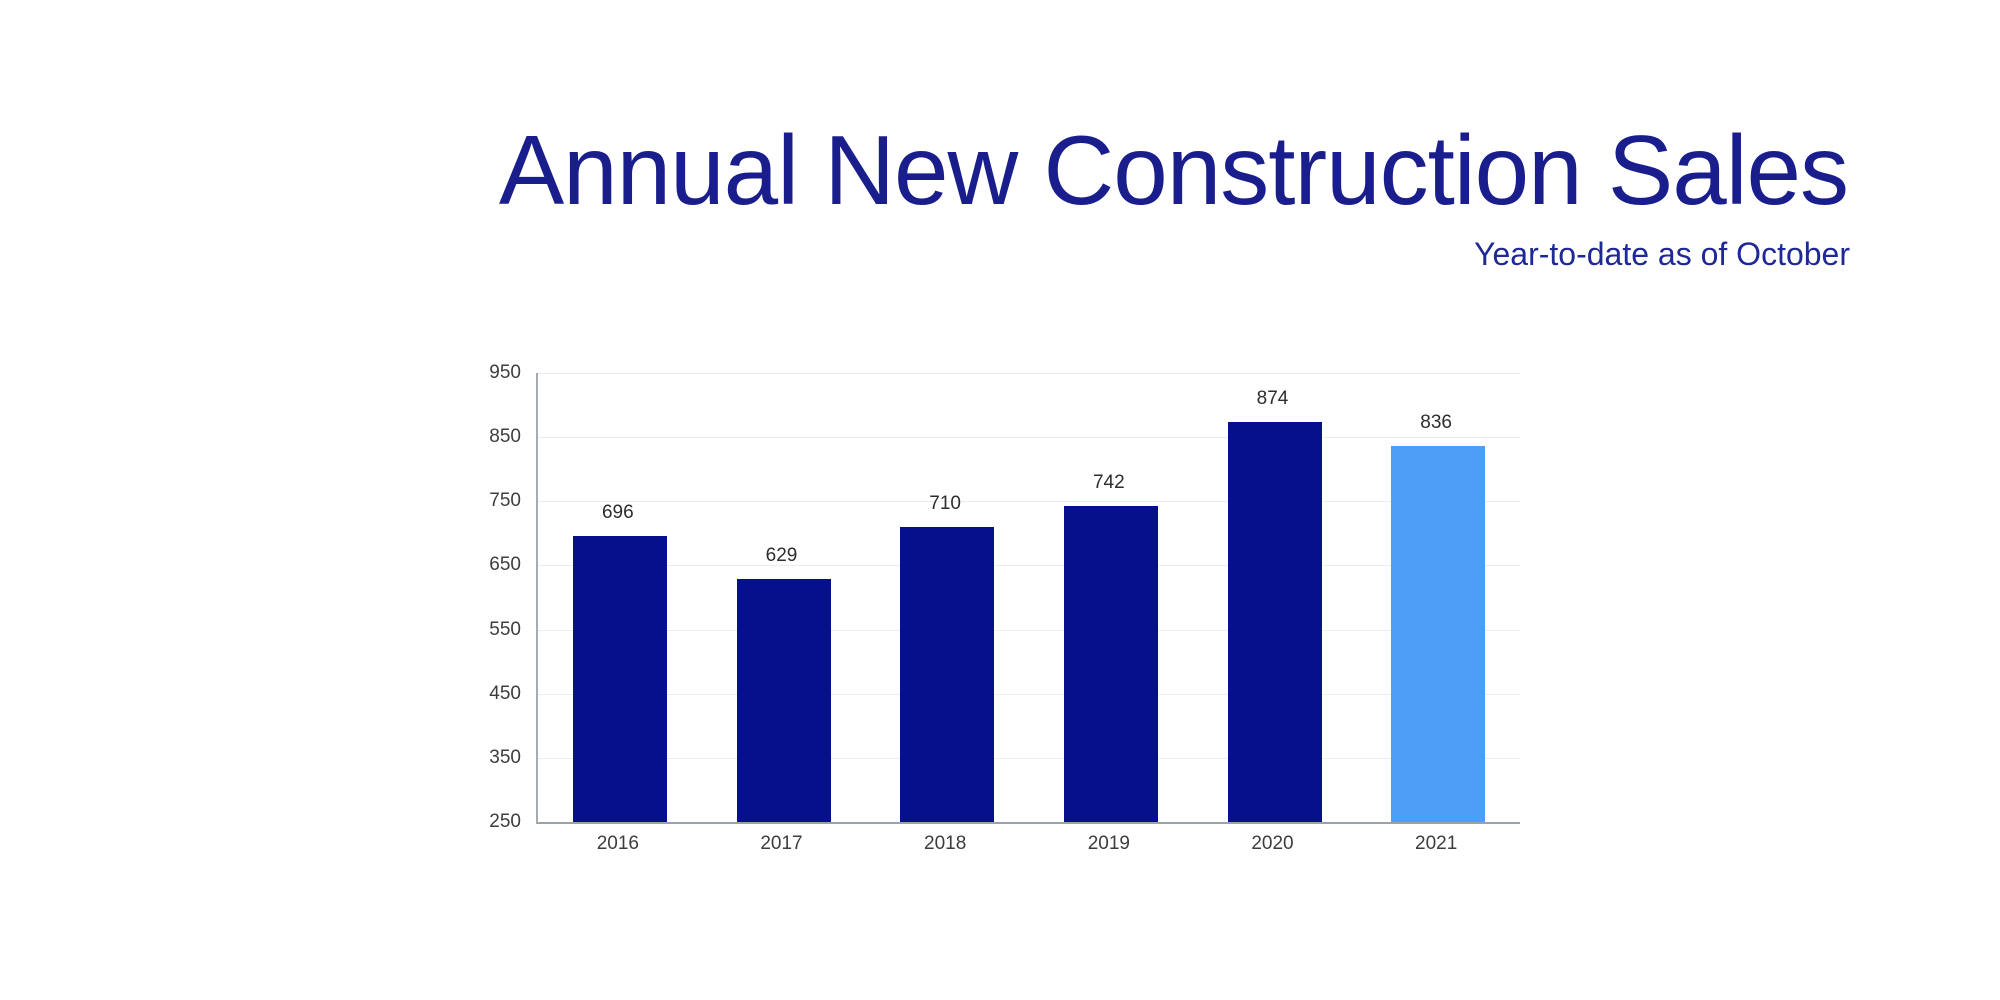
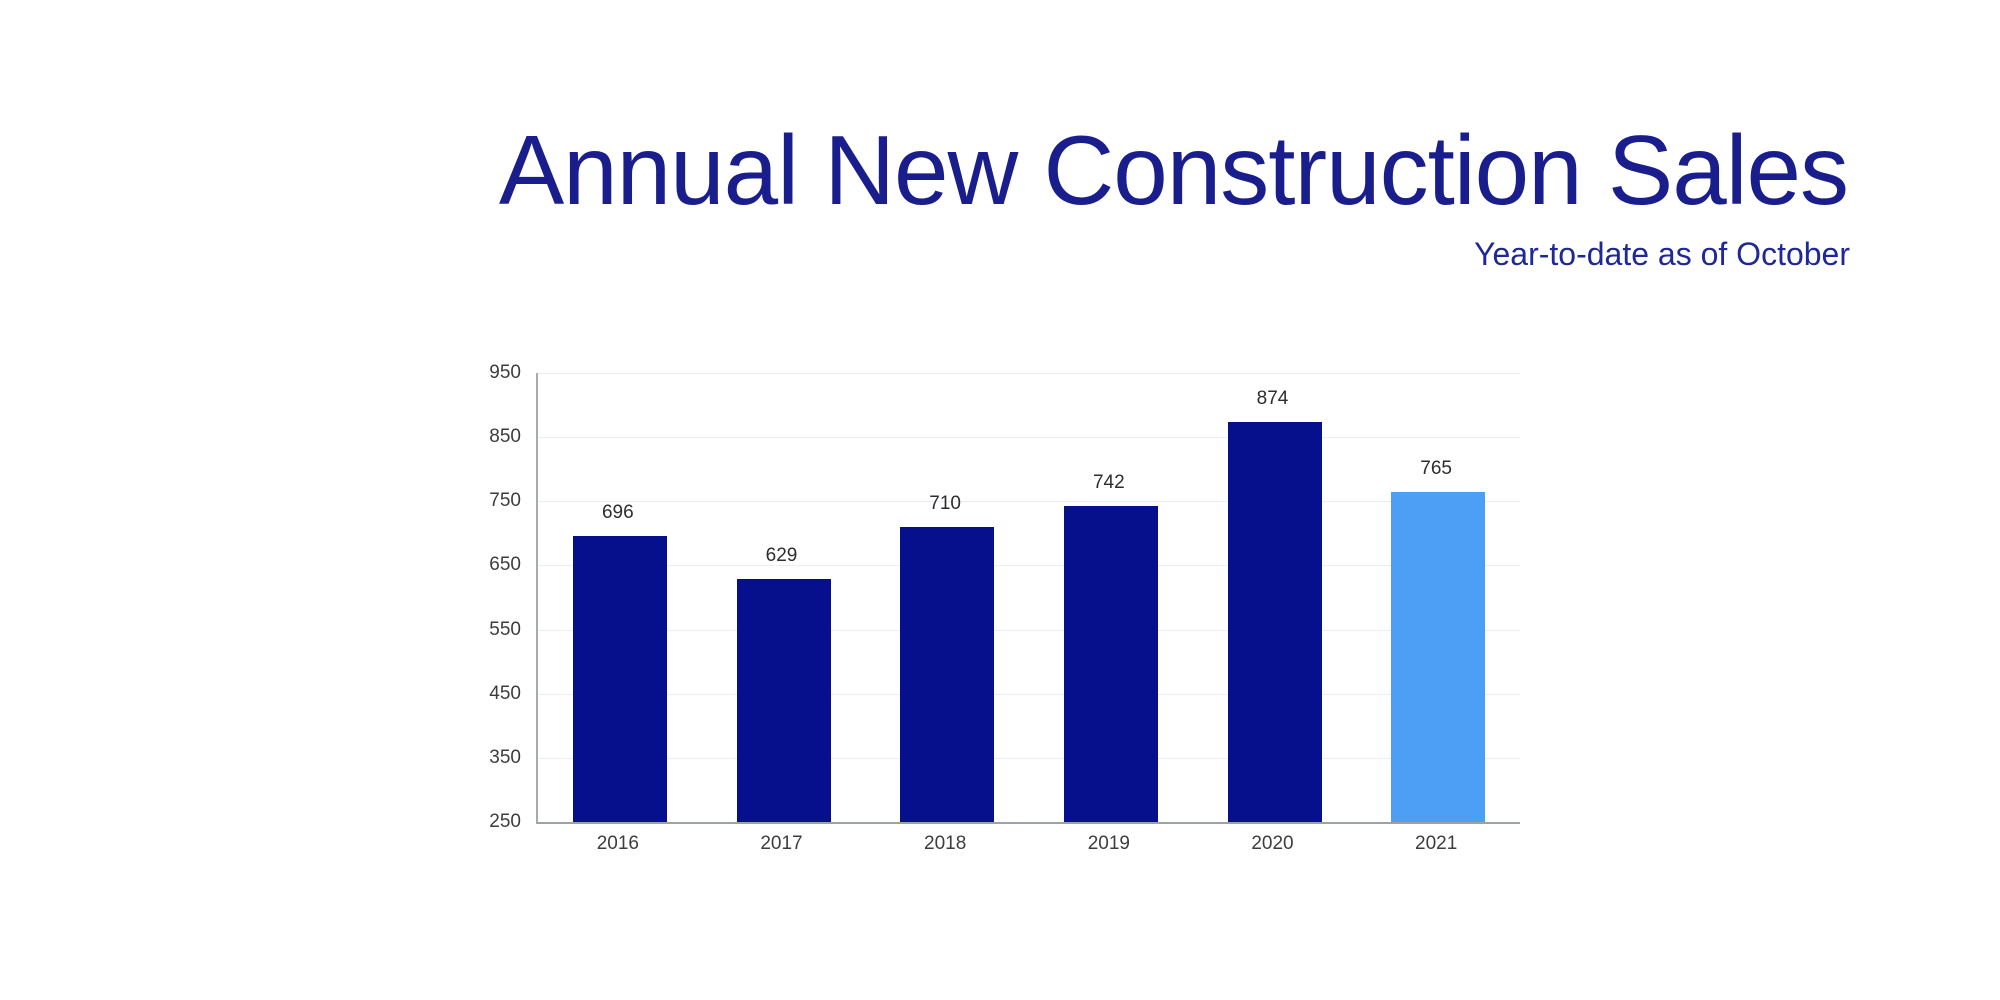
2021: 836 -> 765
